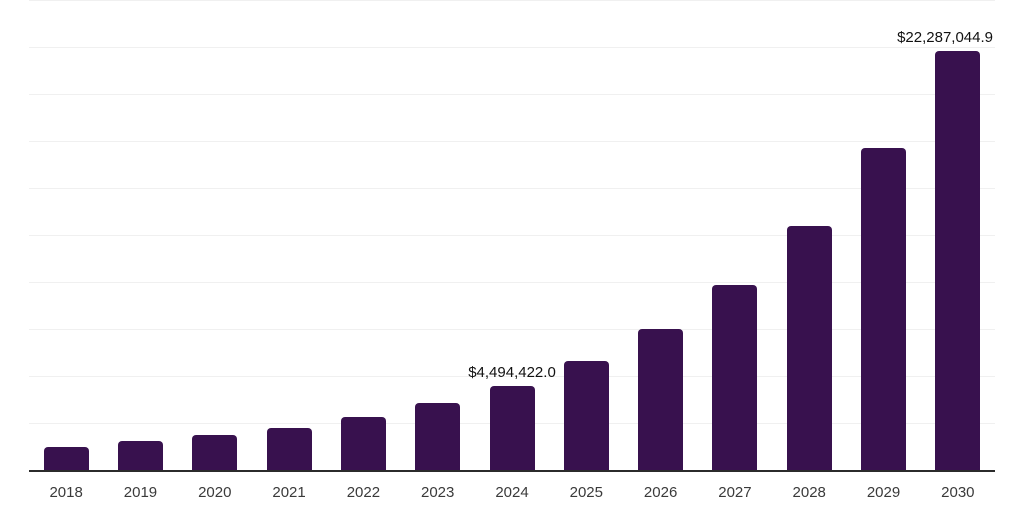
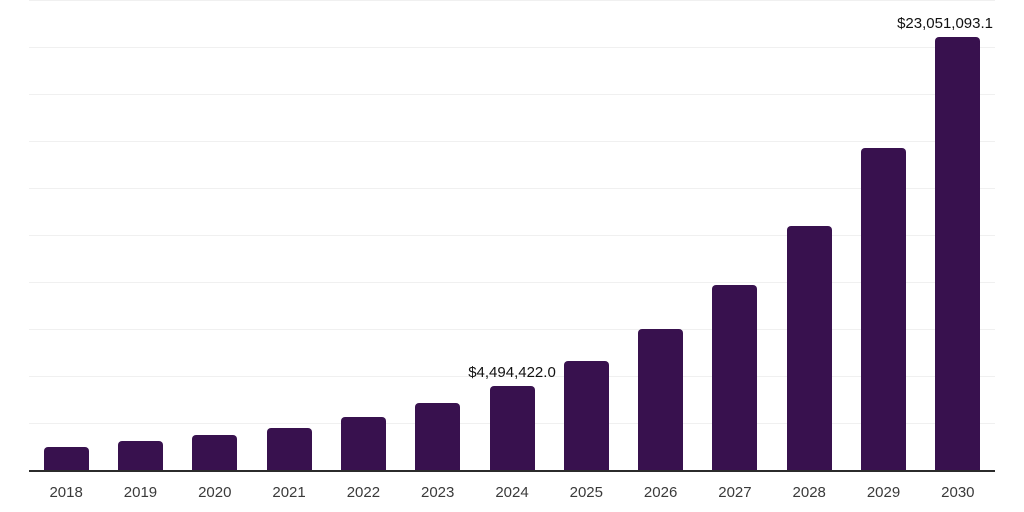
2030: $22,287,044.9 -> $23,051,093.1
